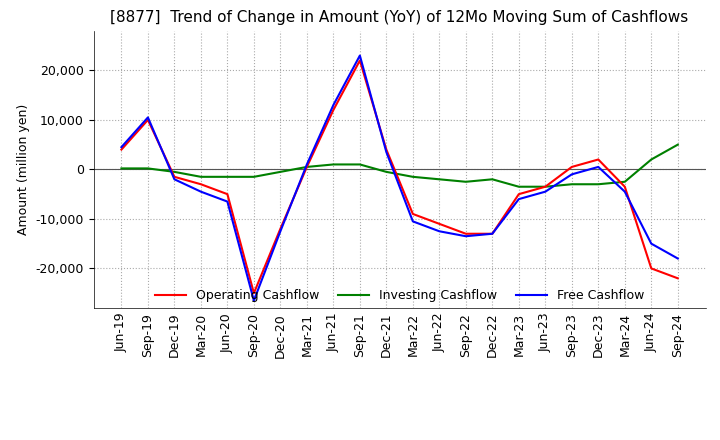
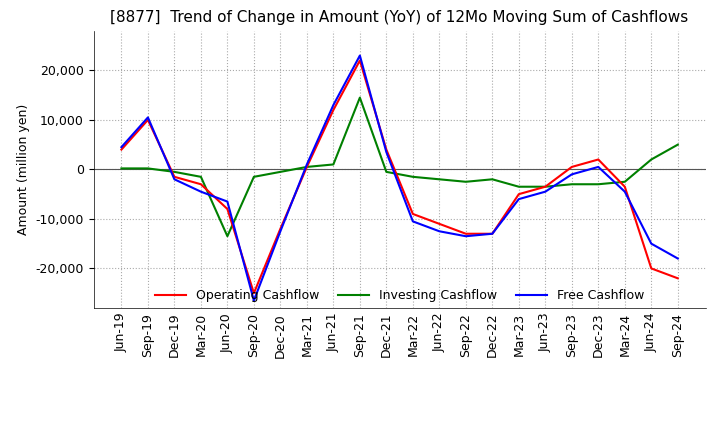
Operating Cashflow/Jun-20: -5,000 -> -8,000
Investing Cashflow/Jun-20: -1,500 -> -13,500
Investing Cashflow/Sep-21: 1,000 -> 14,500
